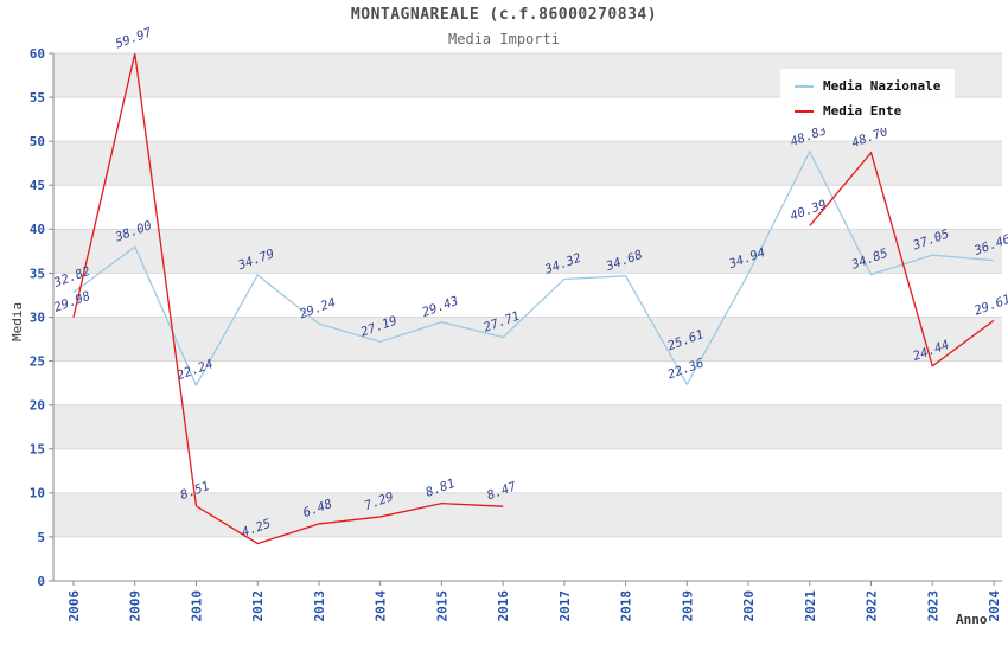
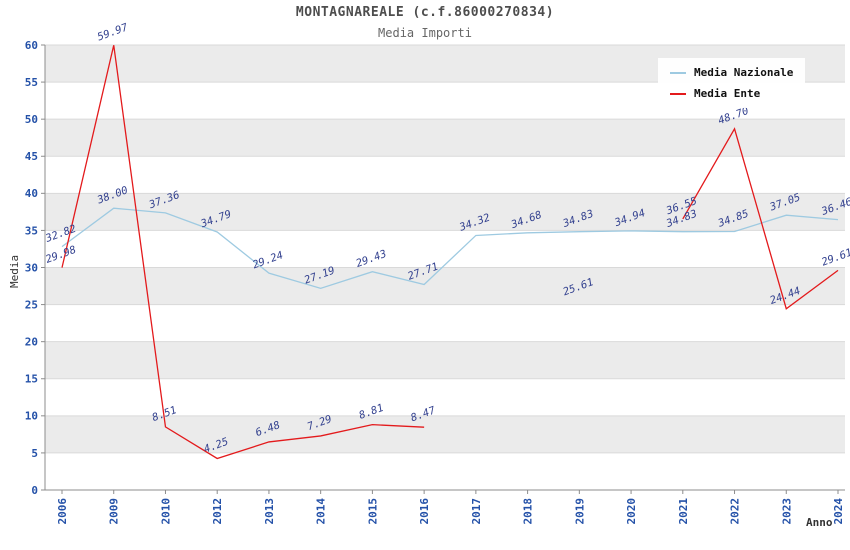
Media Nazionale/2010: 22.24 -> 37.36
Media Nazionale/2019: 22.36 -> 34.83
Media Nazionale/2021: 48.83 -> 34.83
Media Ente/2021: 40.39 -> 36.55
